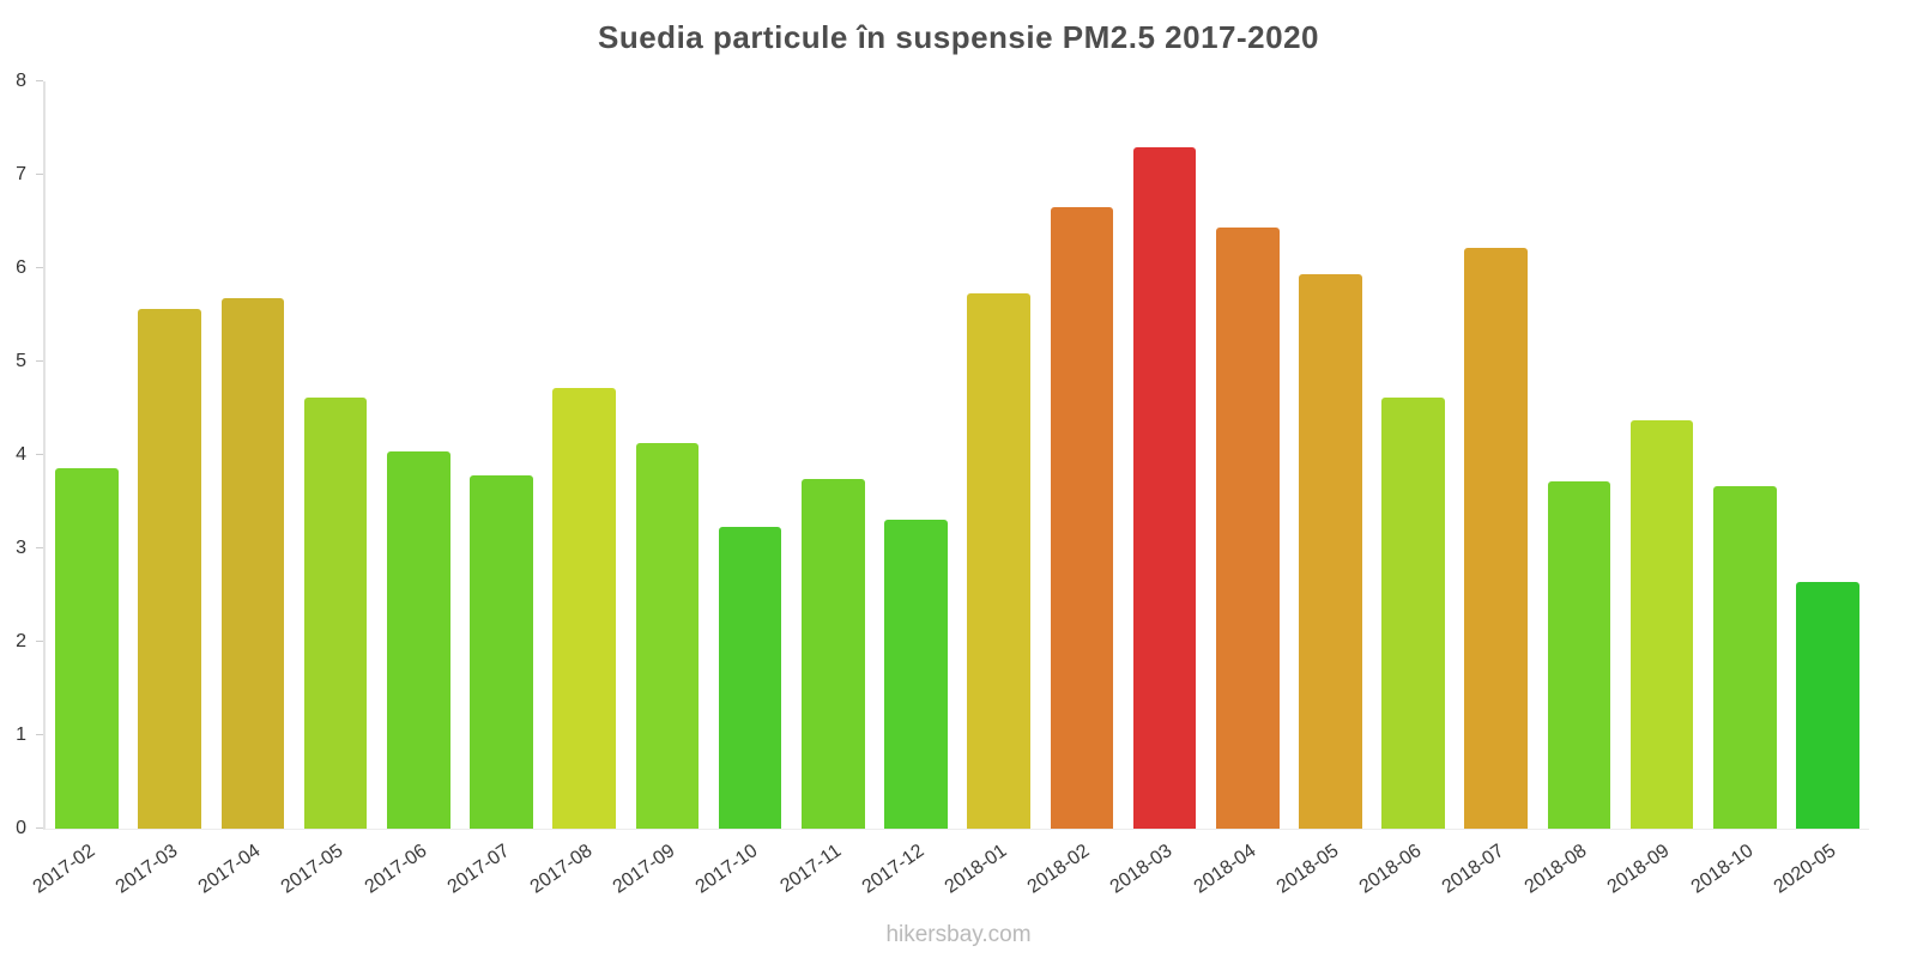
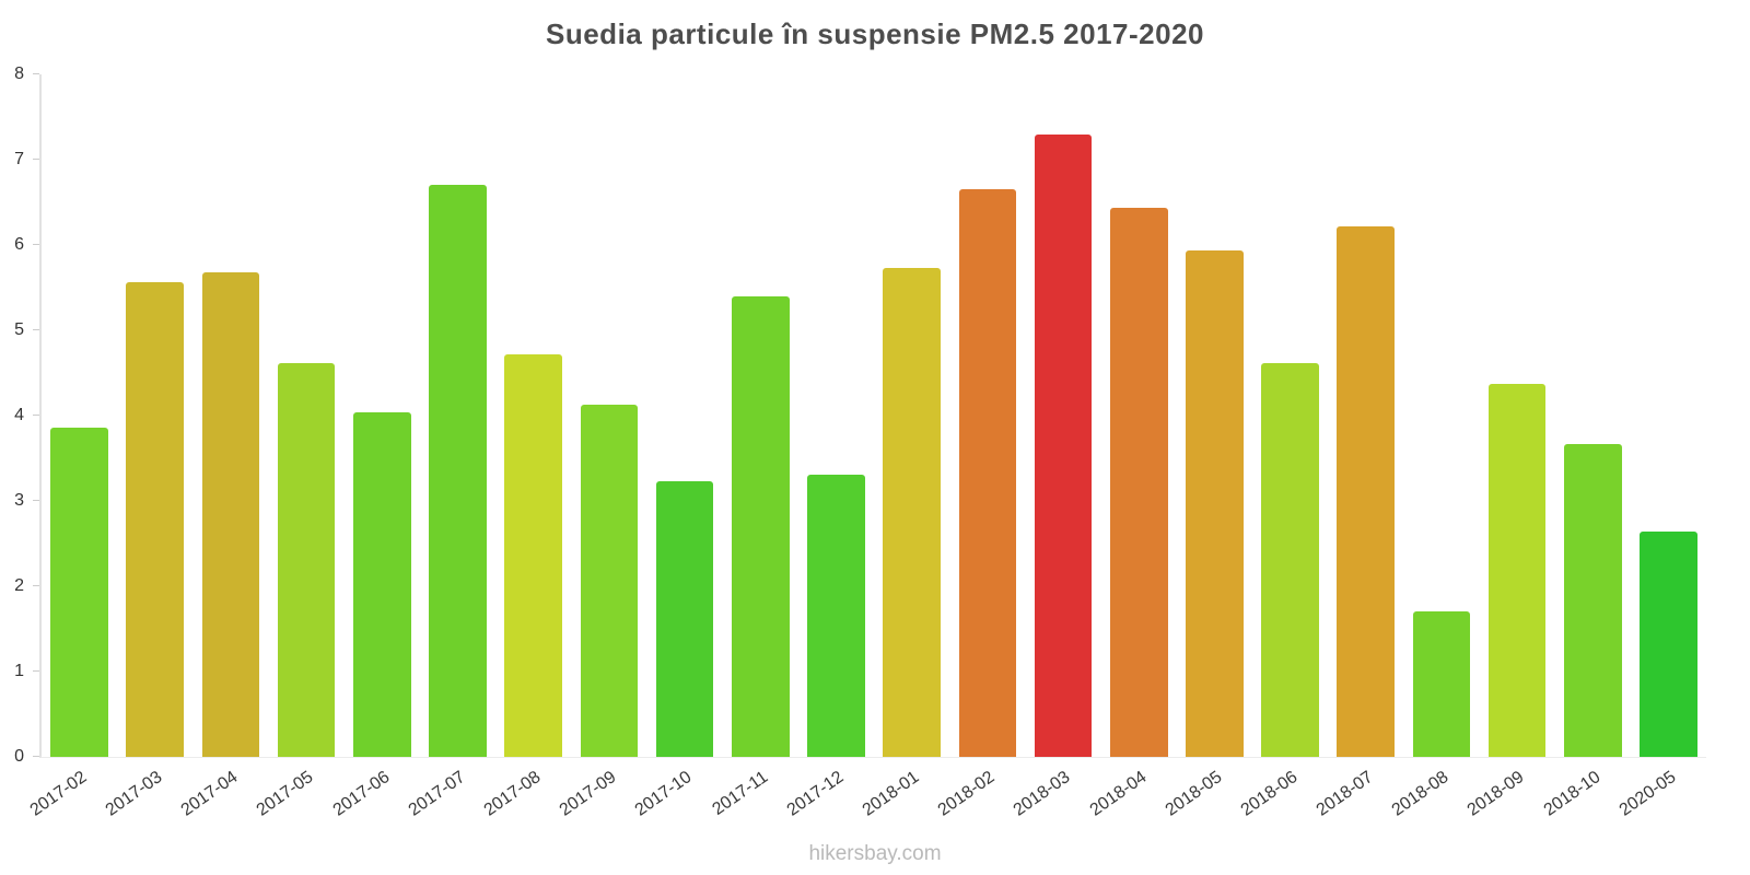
2017-07: 3.8 -> 6.7
2017-11: 3.7 -> 5.4
2018-08: 3.7 -> 1.7
